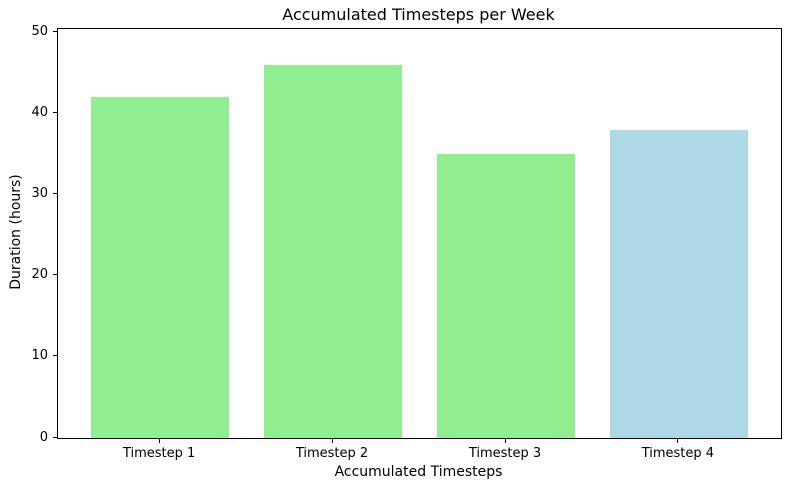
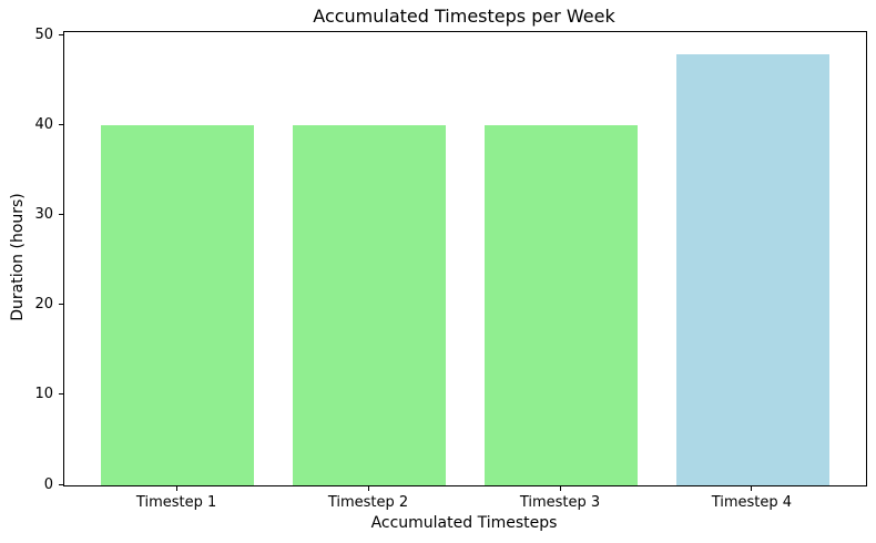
Timestep 1: 42 -> 40
Timestep 2: 46 -> 40
Timestep 3: 35 -> 40
Timestep 4: 38 -> 48
